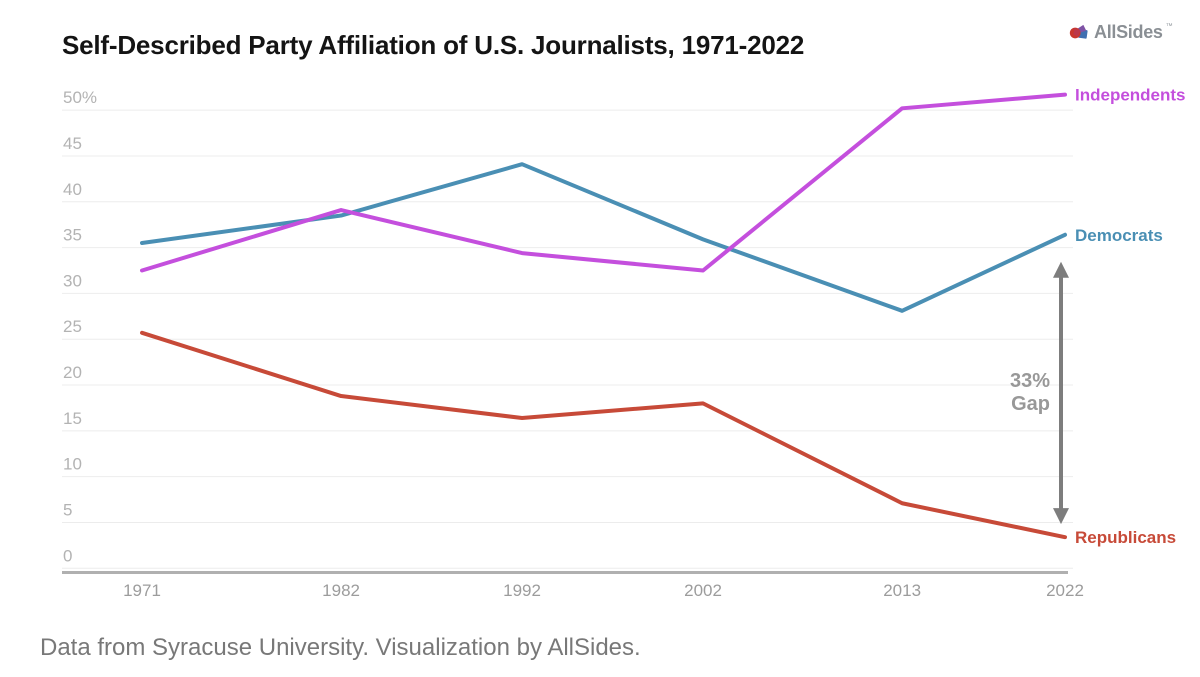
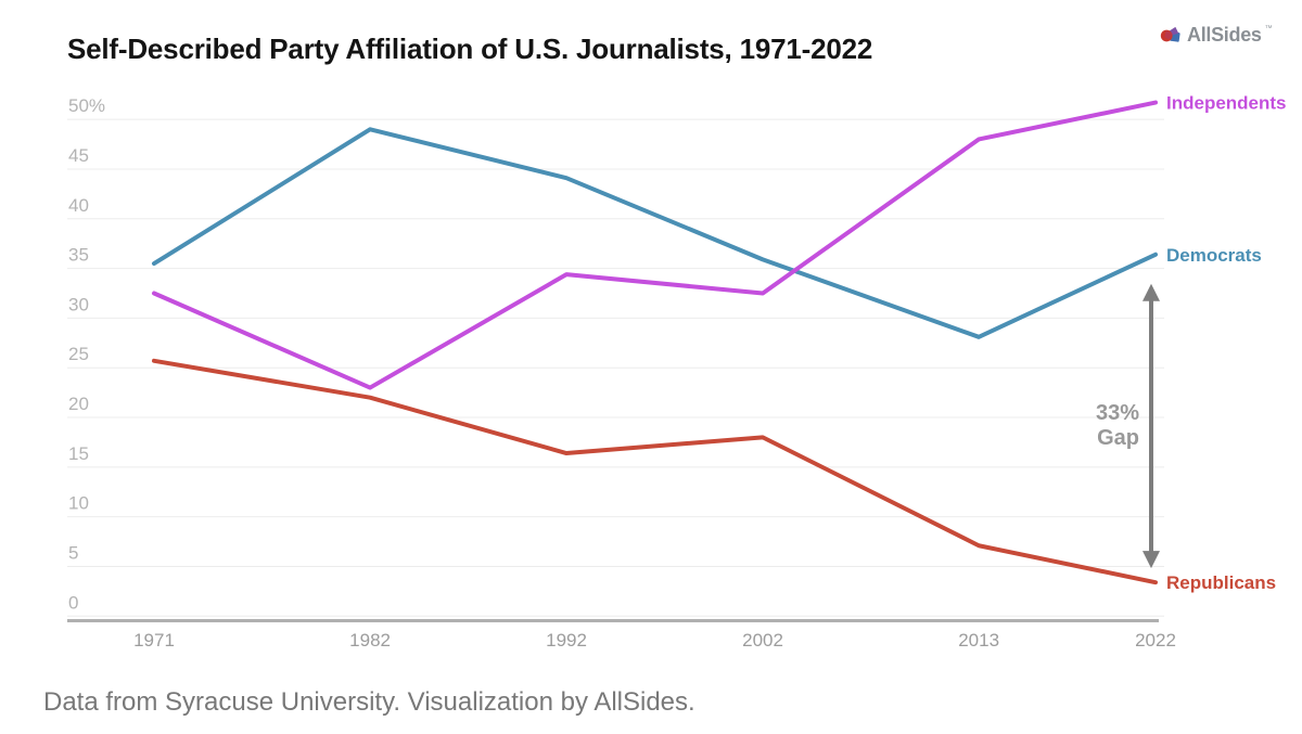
Independents/1982: 39% -> 23%
Democrats/1982: 38% -> 49%
Republicans/1982: 19% -> 22%
Independents/2013: 50% -> 48%
